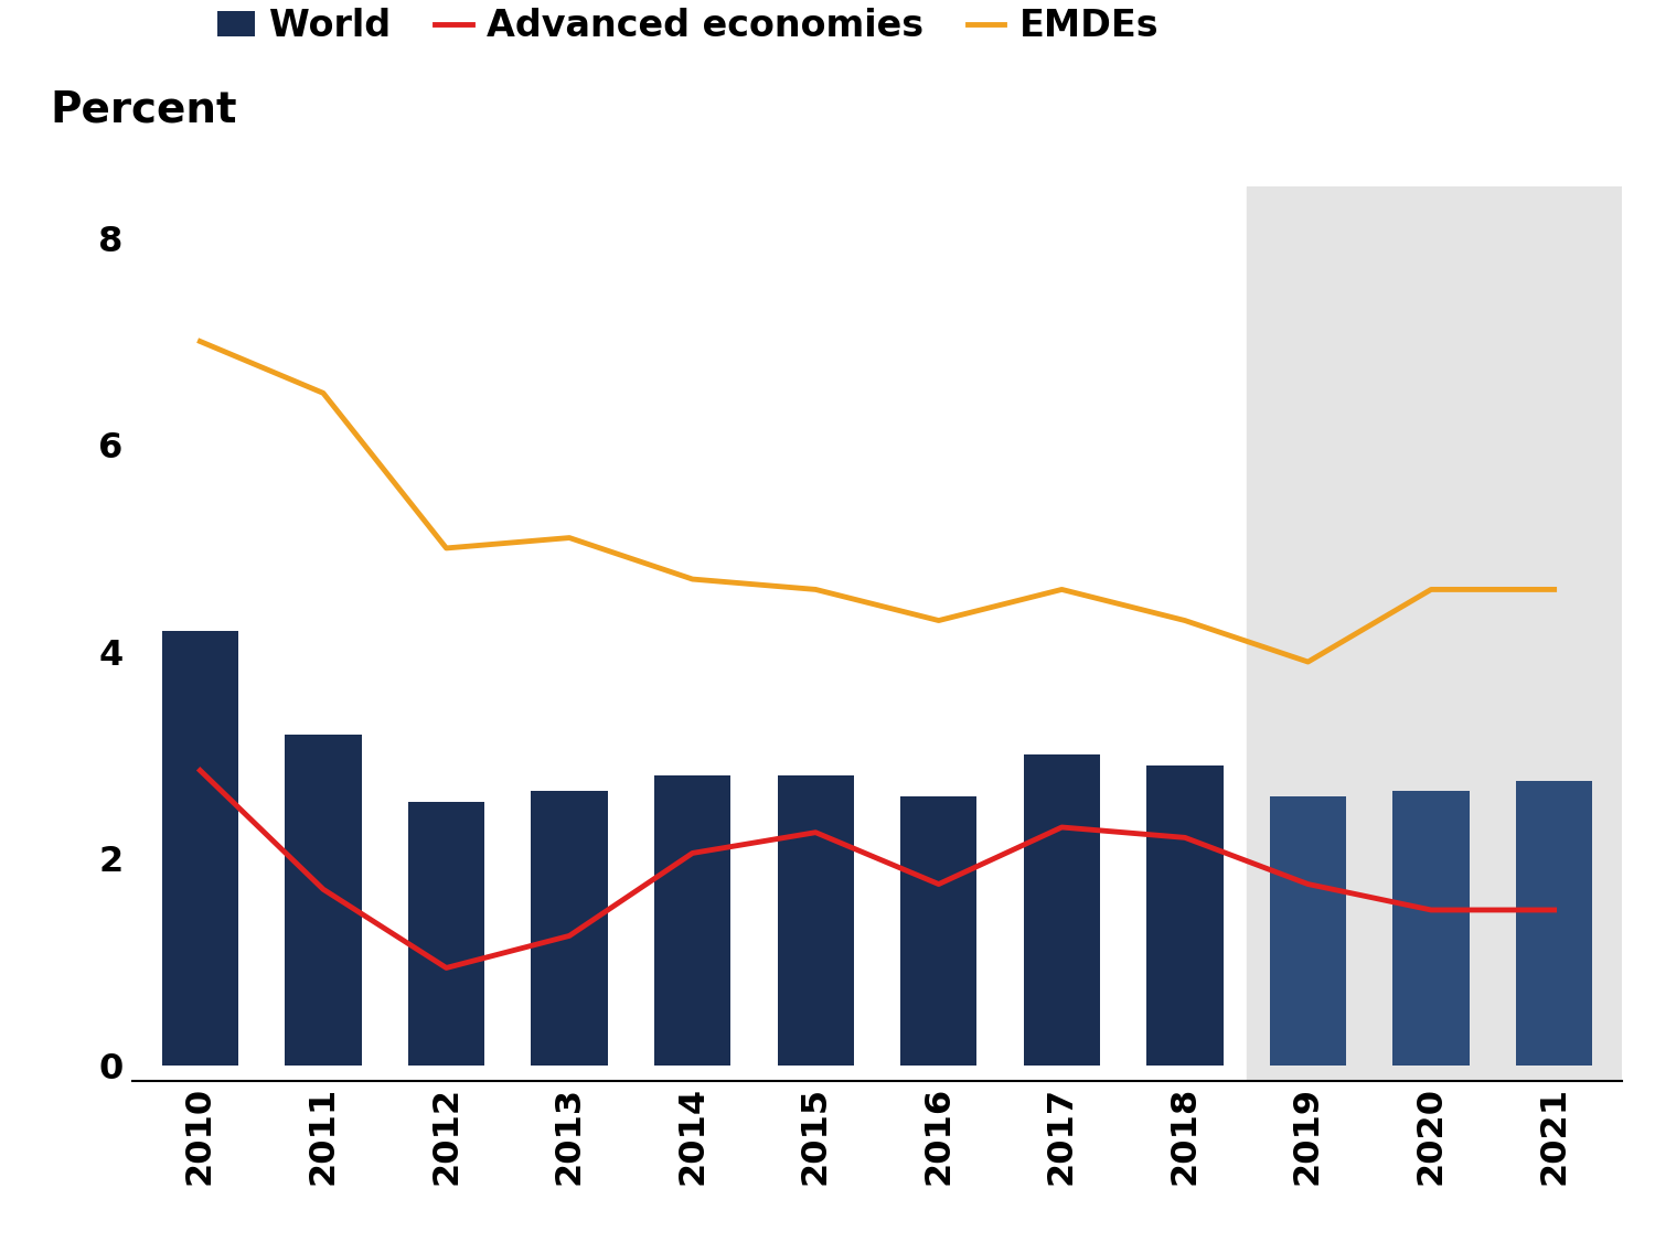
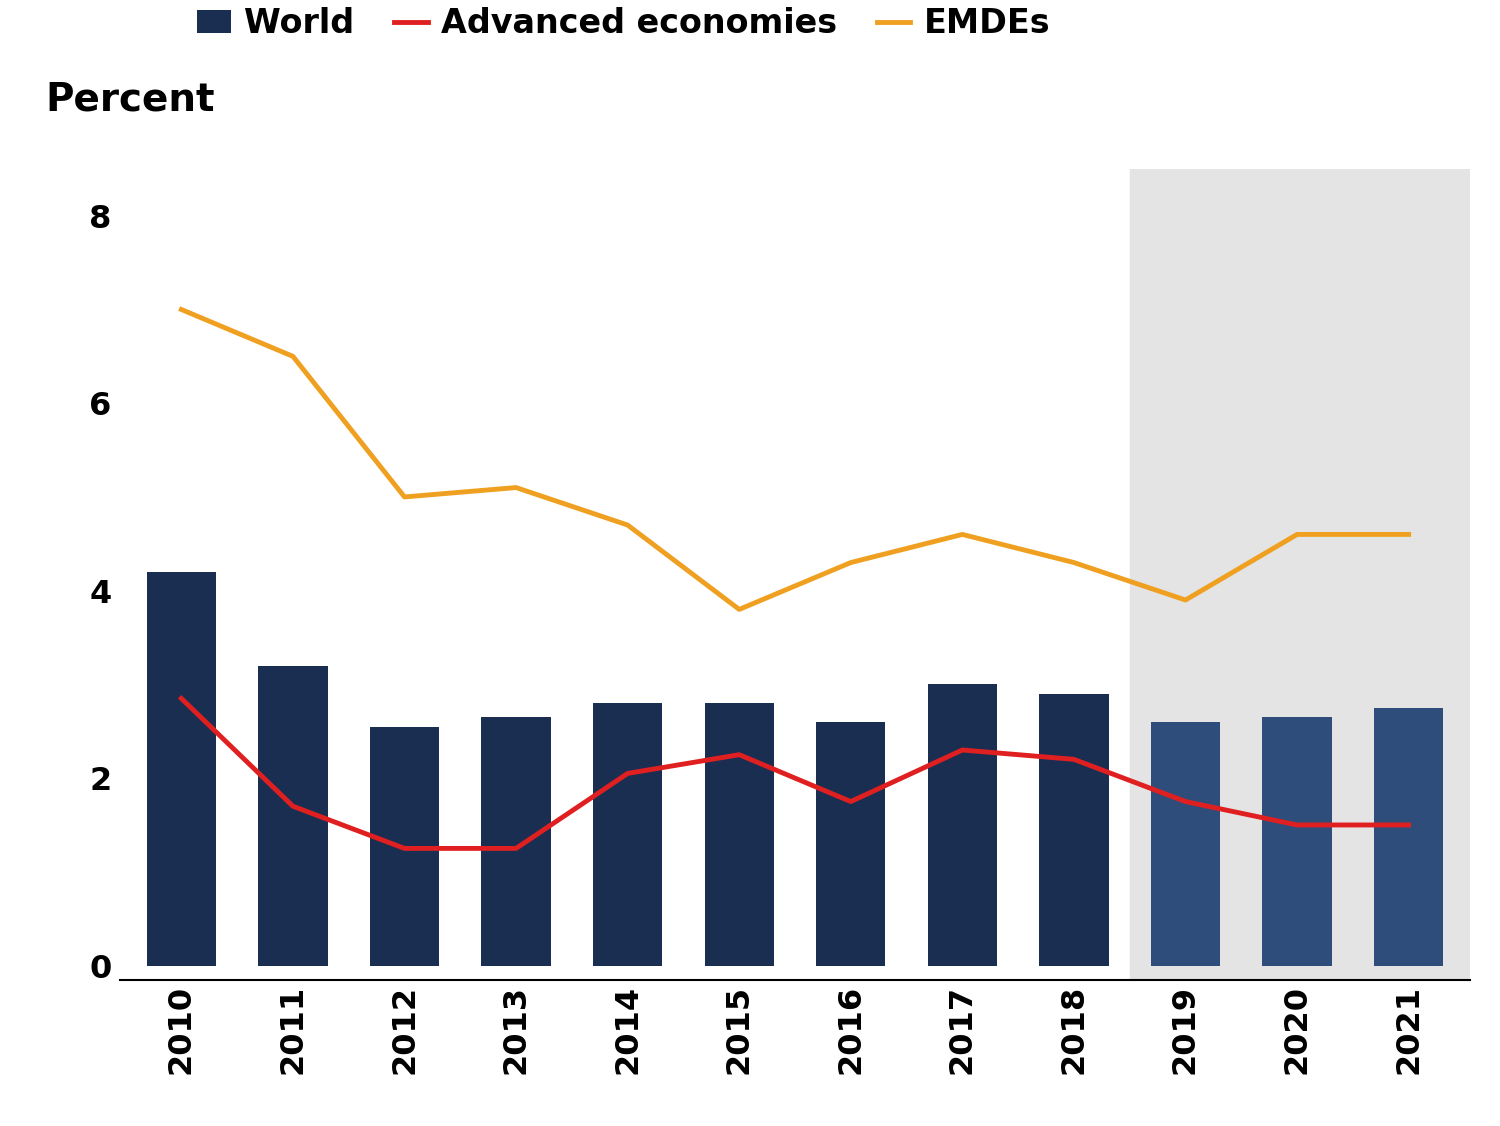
Advanced economies/2012: 0.94 -> 1.25
EMDEs/2015: 4.6 -> 3.8
